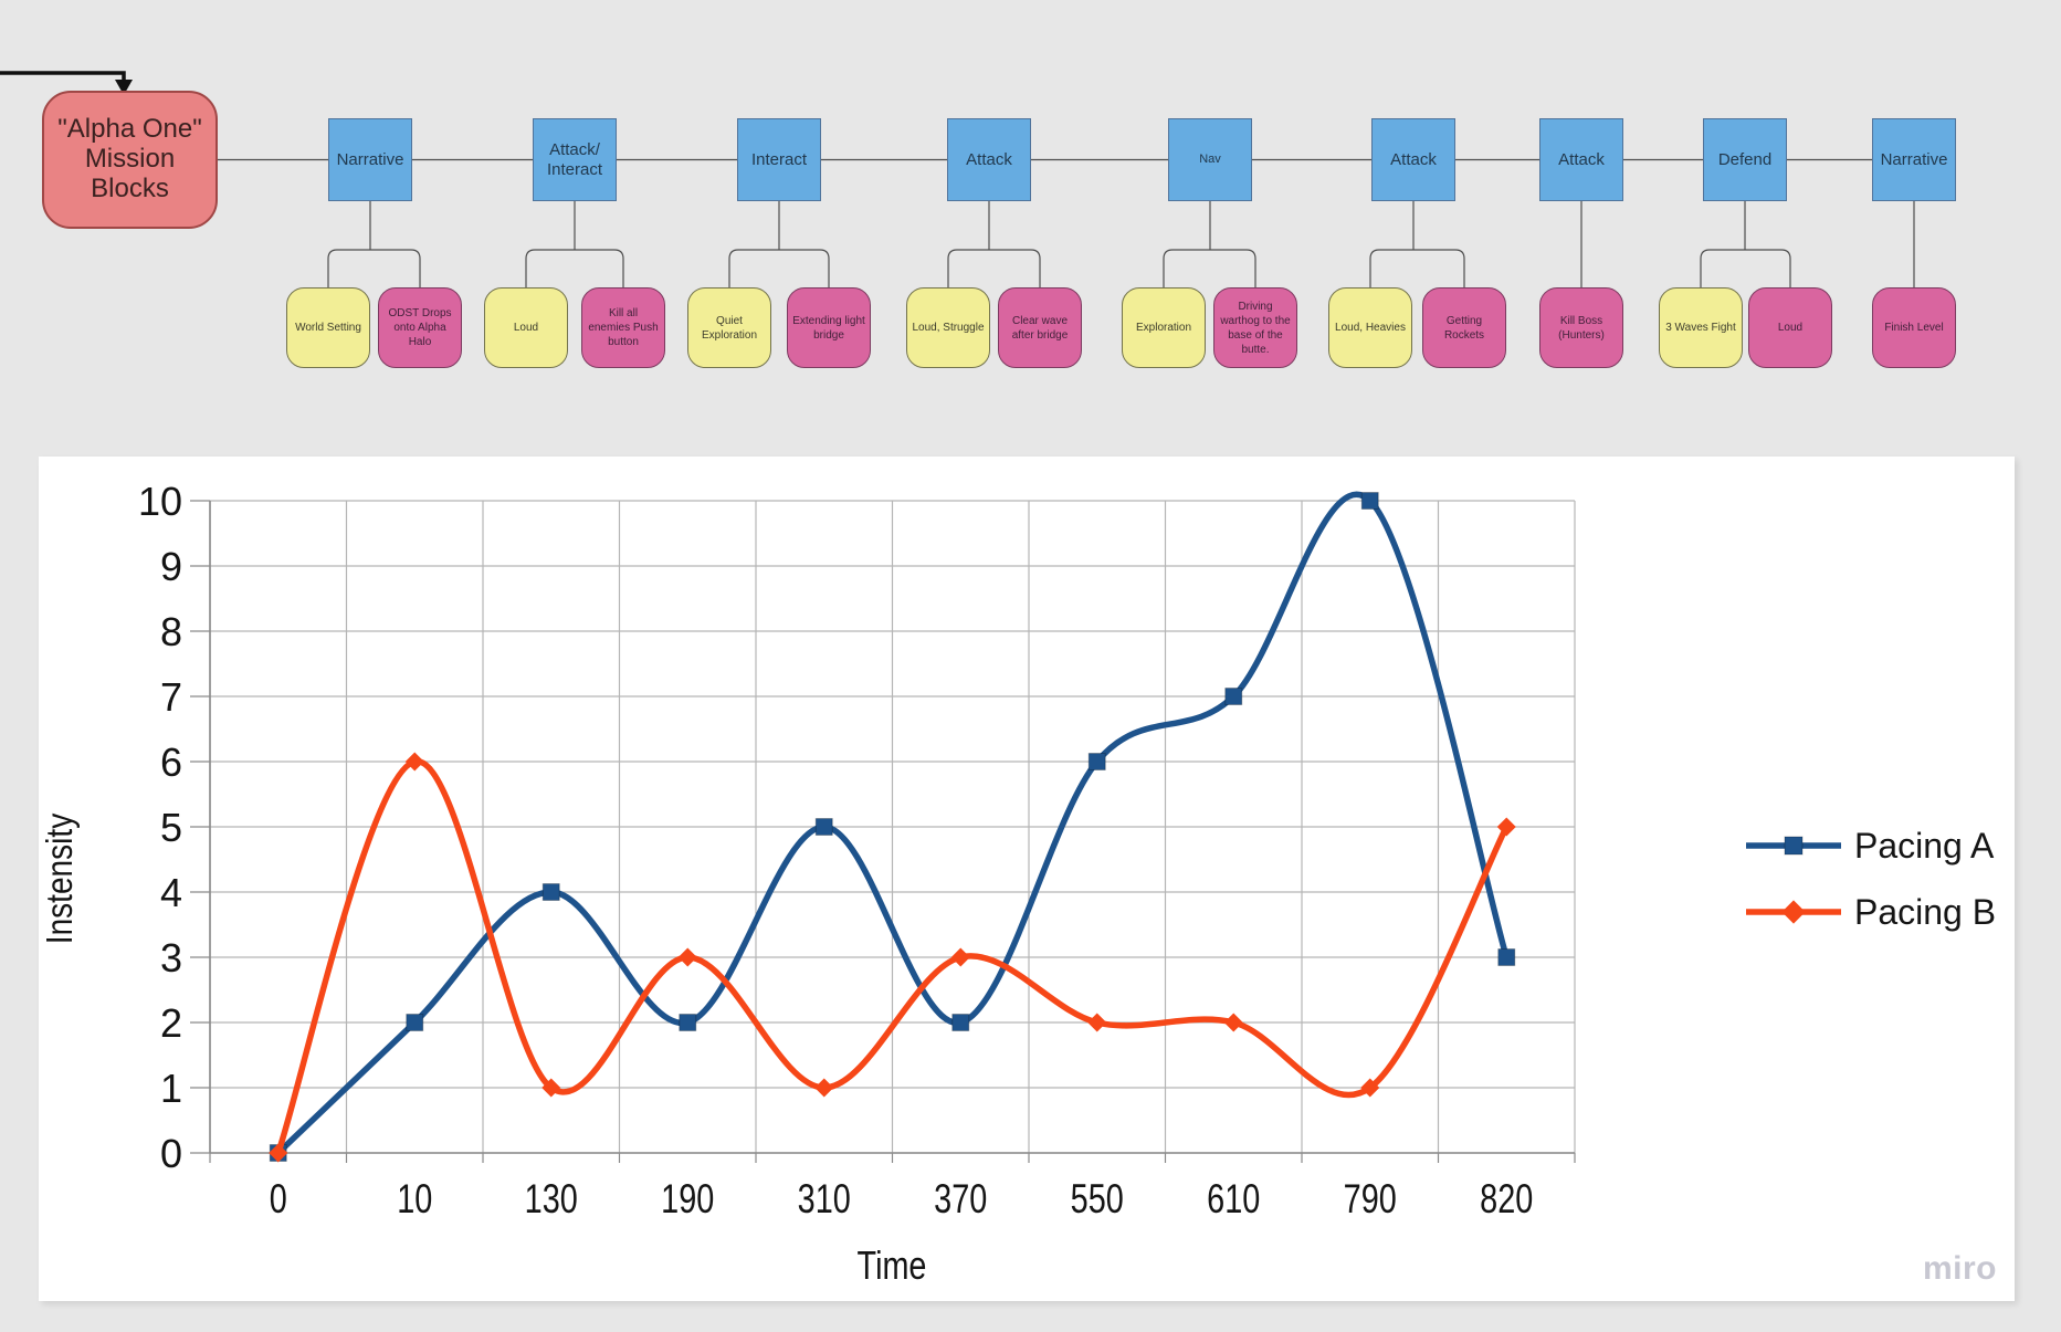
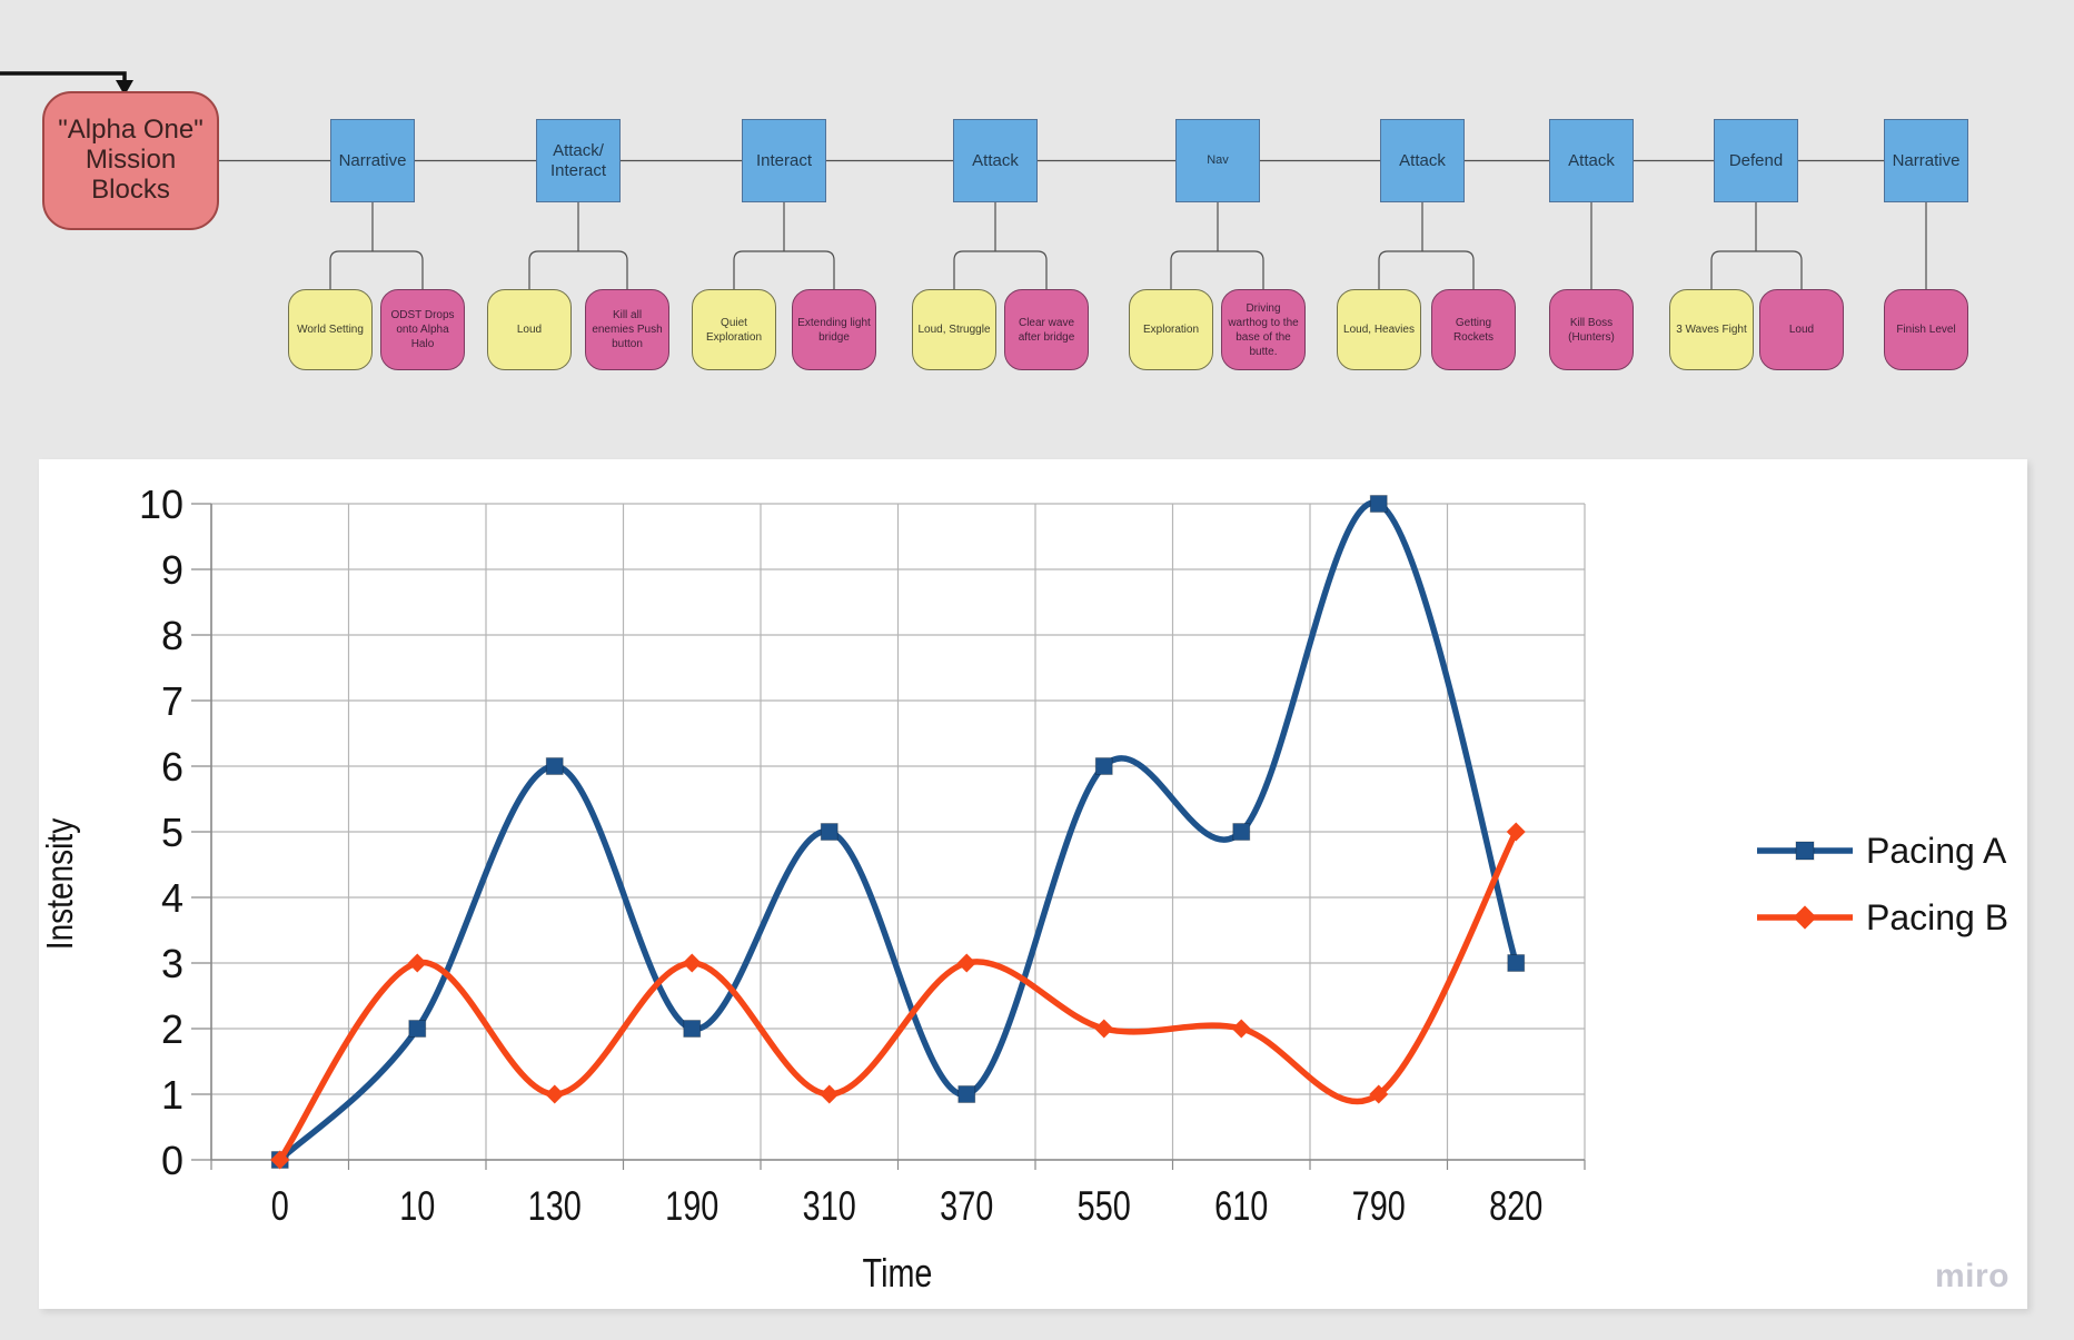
Pacing B/10: 6 -> 3
Pacing A/130: 4 -> 6
Pacing A/370: 2 -> 1
Pacing A/610: 7 -> 5
